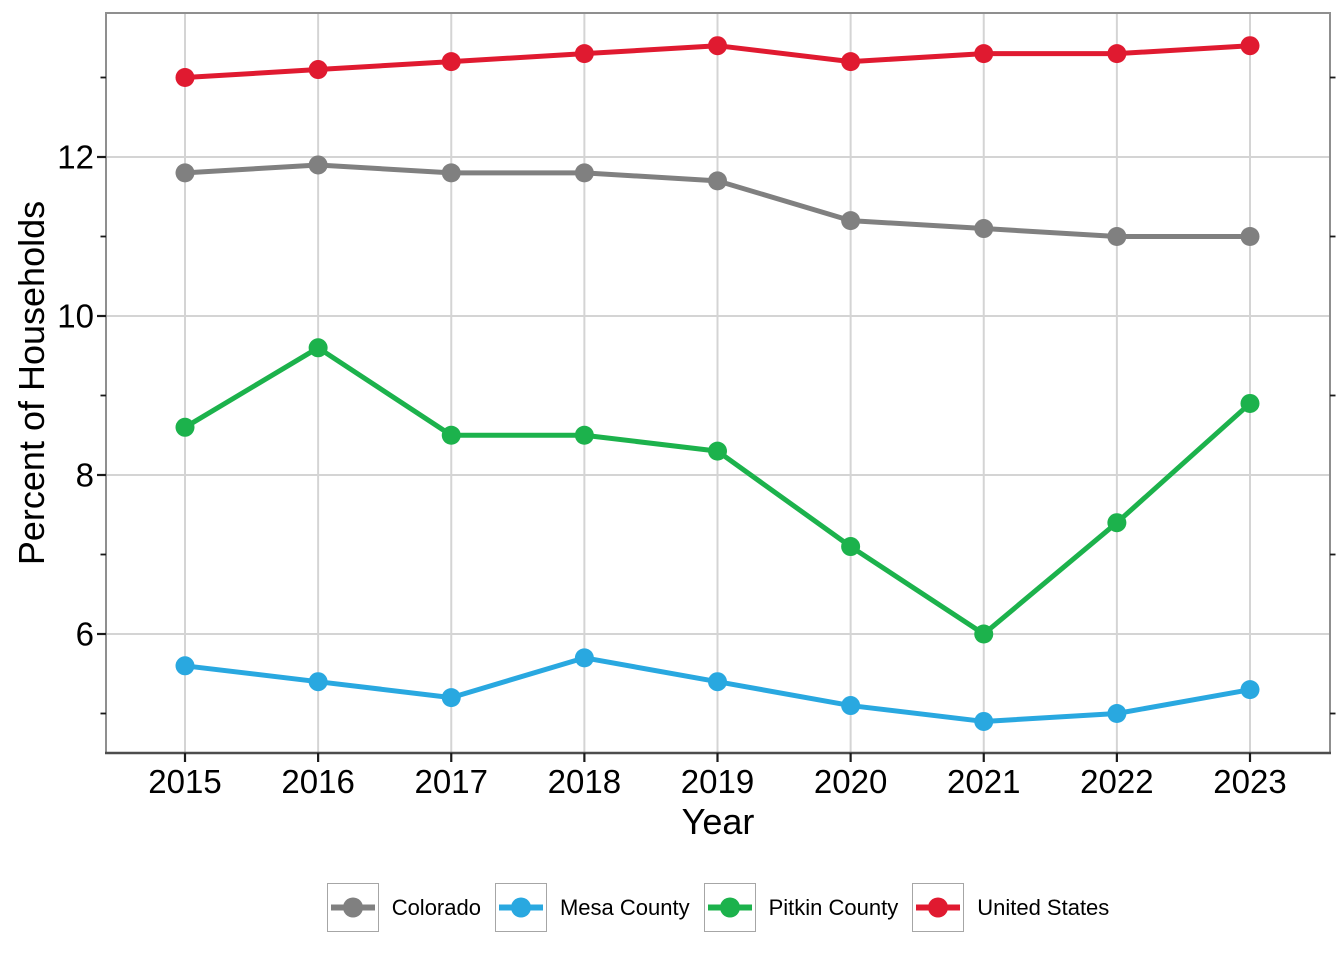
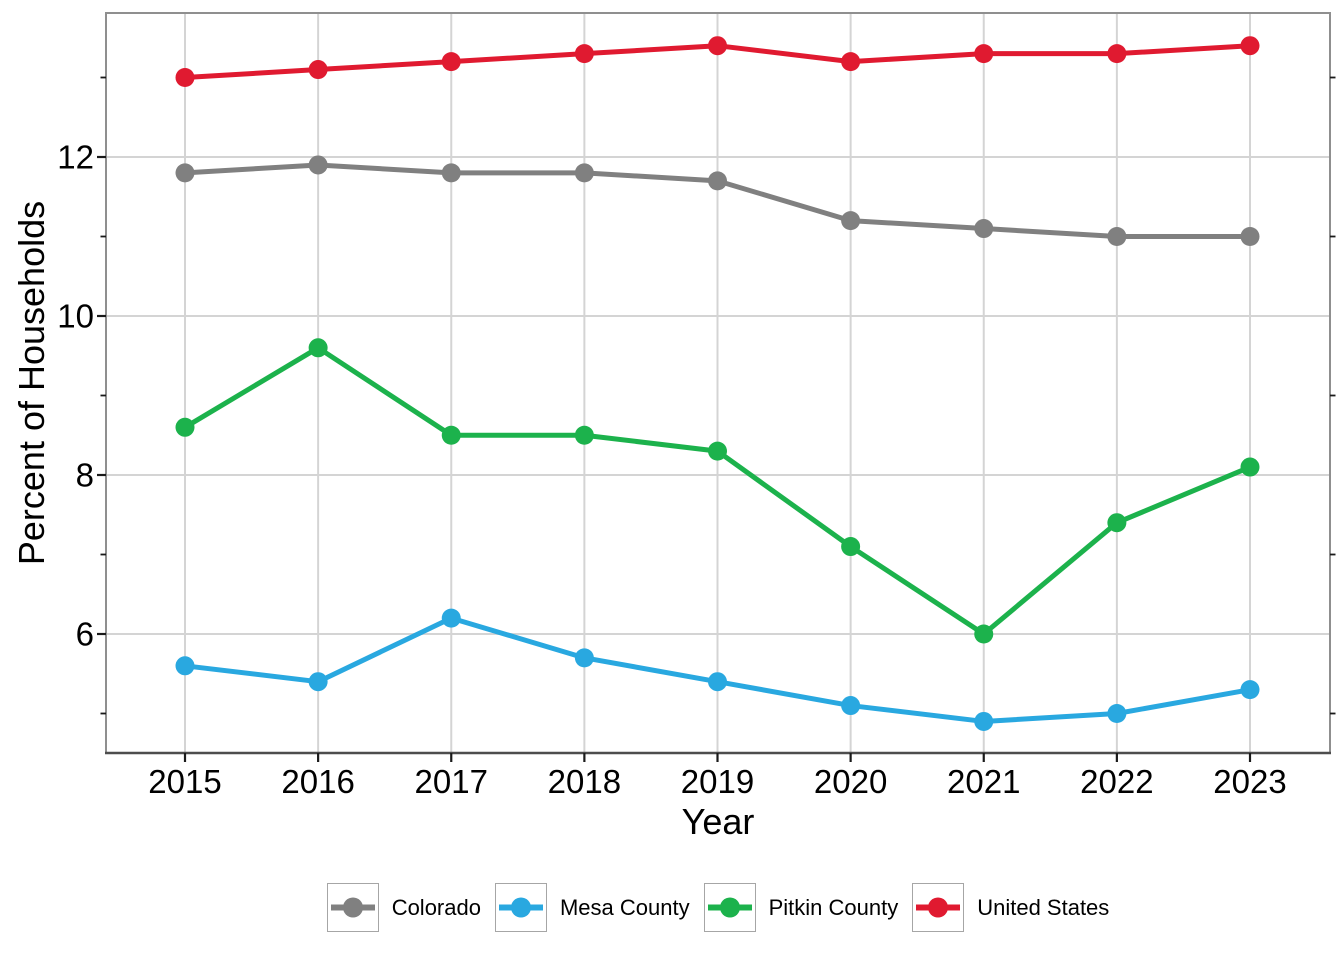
Mesa County/2017: 5.2 -> 6.2
Pitkin County/2023: 8.9 -> 8.1
